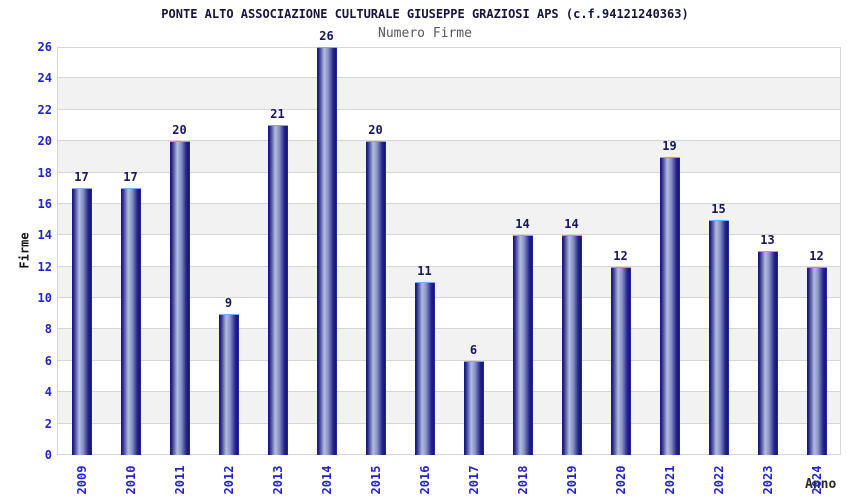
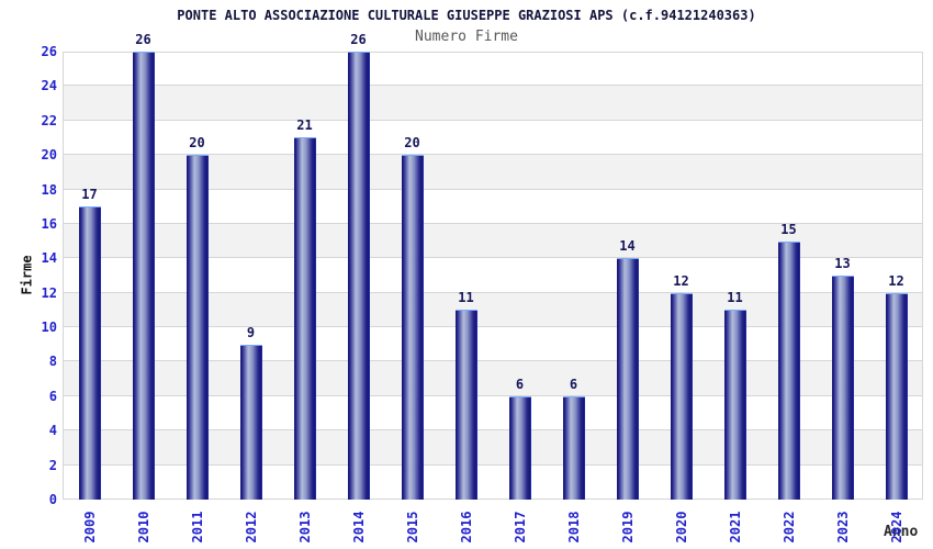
2010: 17 -> 26
2018: 14 -> 6
2021: 19 -> 11
